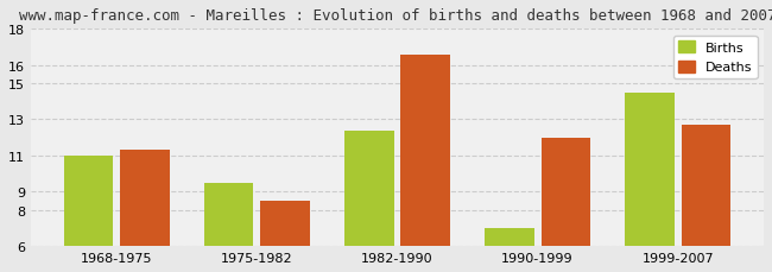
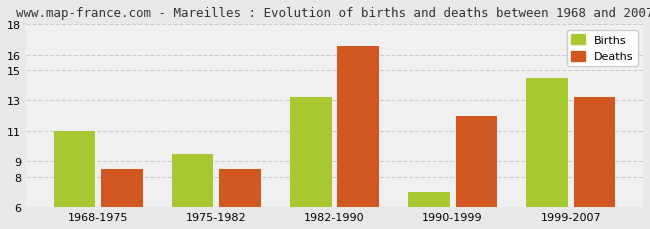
Deaths/1968-1975: 11.3 -> 8.5
Births/1982-1990: 12.4 -> 13.2
Deaths/1999-2007: 12.7 -> 13.2
